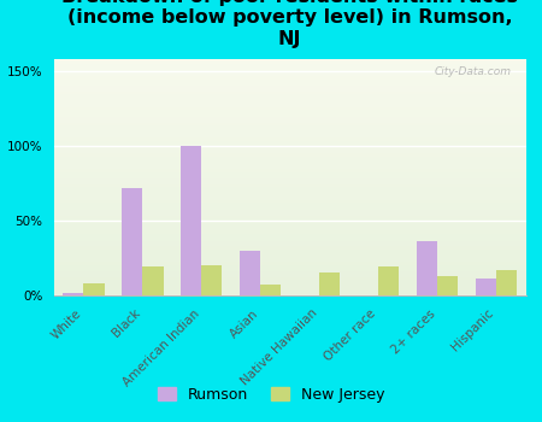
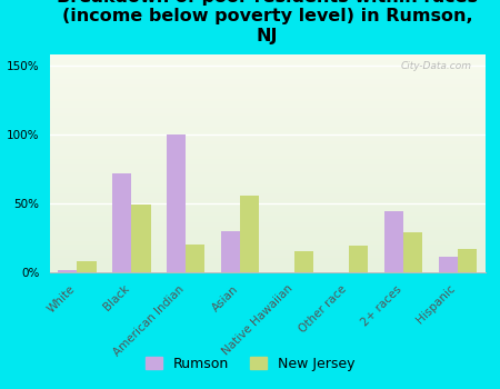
New Jersey/Black: 19% -> 49%
New Jersey/Asian: 7% -> 56%
Rumson/2+ races: 36% -> 44%
New Jersey/2+ races: 13% -> 29%
